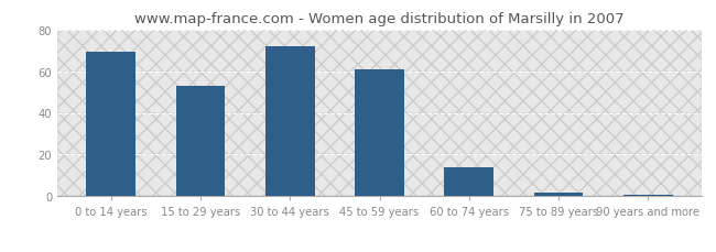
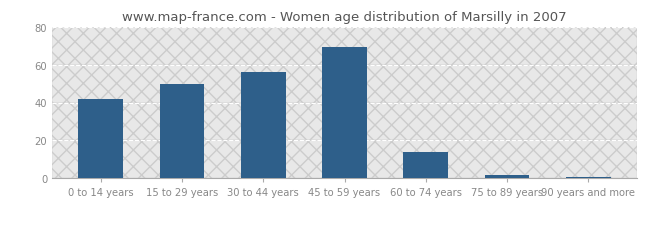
0 to 14 years: 69 -> 42
15 to 29 years: 53 -> 50
30 to 44 years: 72 -> 56
45 to 59 years: 61 -> 69
